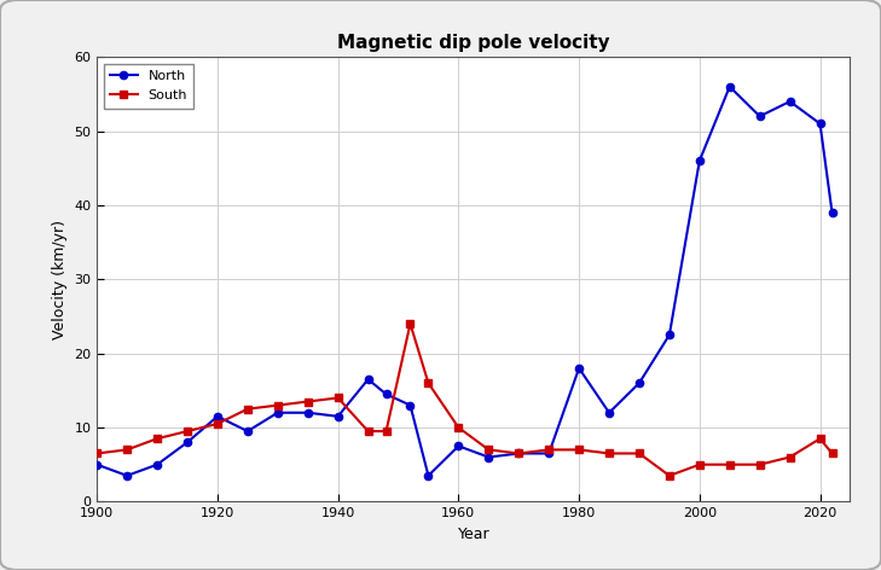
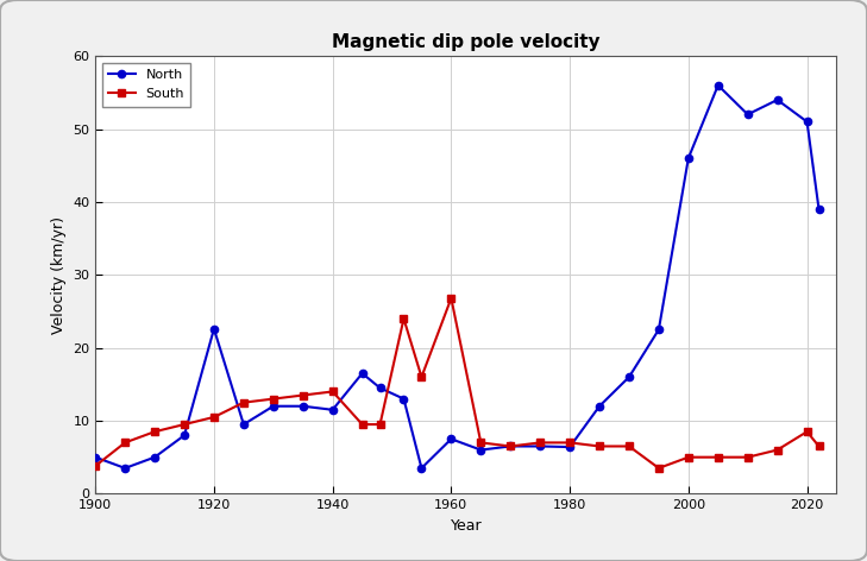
South/1900: 6.5 -> 3.8
North/1920: 11.5 -> 22.6
South/1960: 10.0 -> 26.8
North/1980: 18.0 -> 6.4
